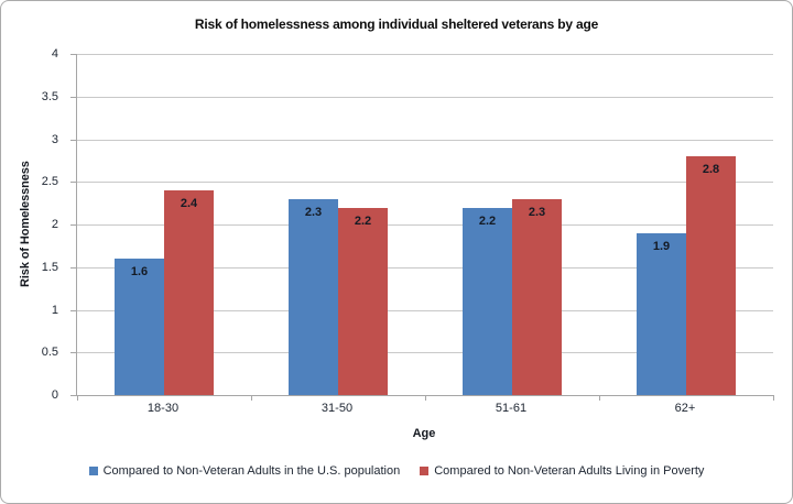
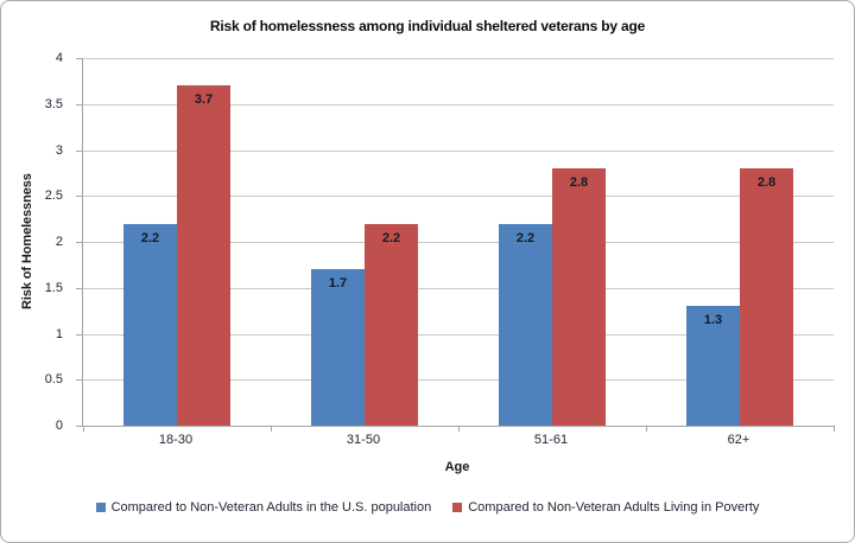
Compared to Non-Veteran Adults in the U.S. population/18-30: 1.6 -> 2.2
Compared to Non-Veteran Adults Living in Poverty/18-30: 2.4 -> 3.7
Compared to Non-Veteran Adults in the U.S. population/31-50: 2.3 -> 1.7
Compared to Non-Veteran Adults Living in Poverty/51-61: 2.3 -> 2.8
Compared to Non-Veteran Adults in the U.S. population/62+: 1.9 -> 1.3
